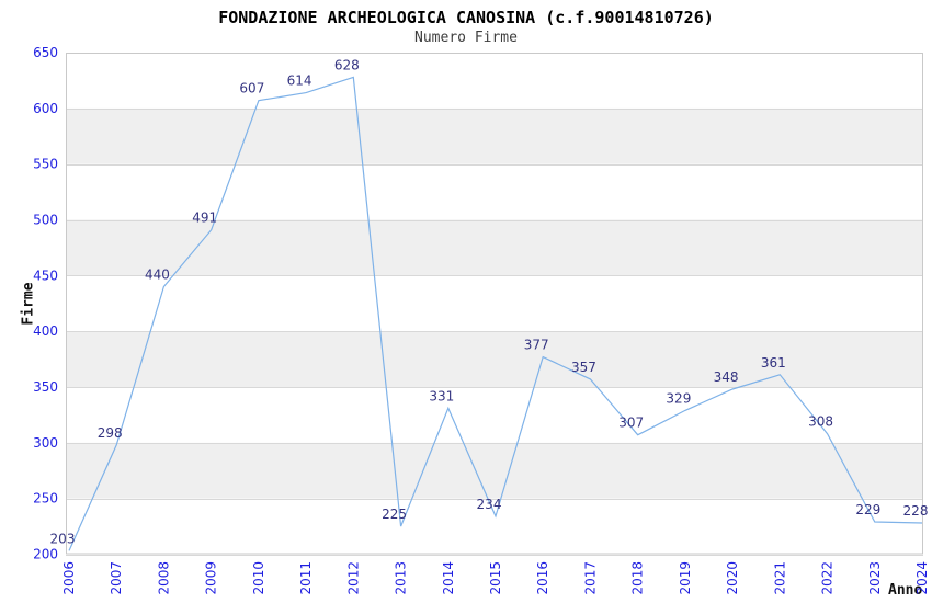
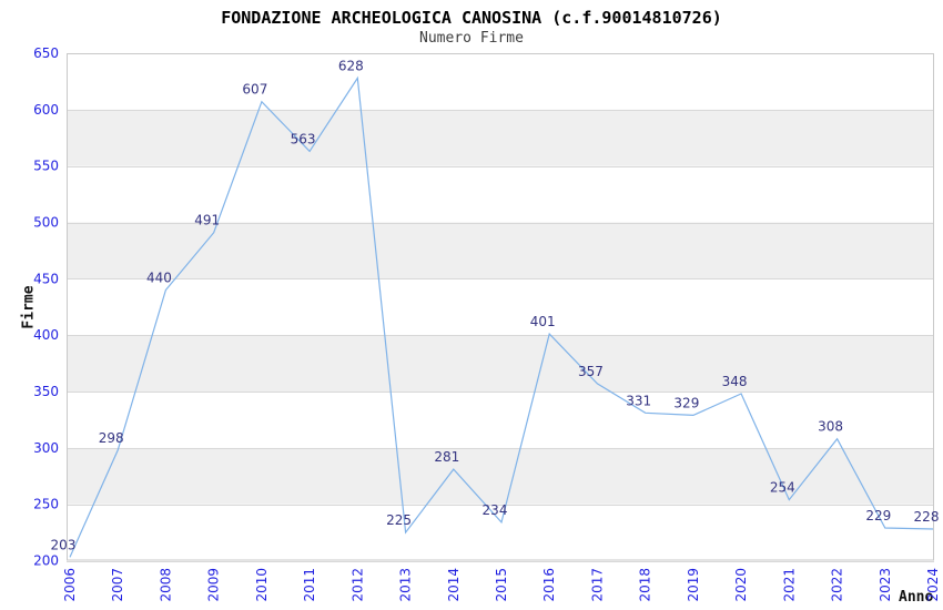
2011: 614 -> 563
2014: 331 -> 281
2016: 377 -> 401
2018: 307 -> 331
2021: 361 -> 254
